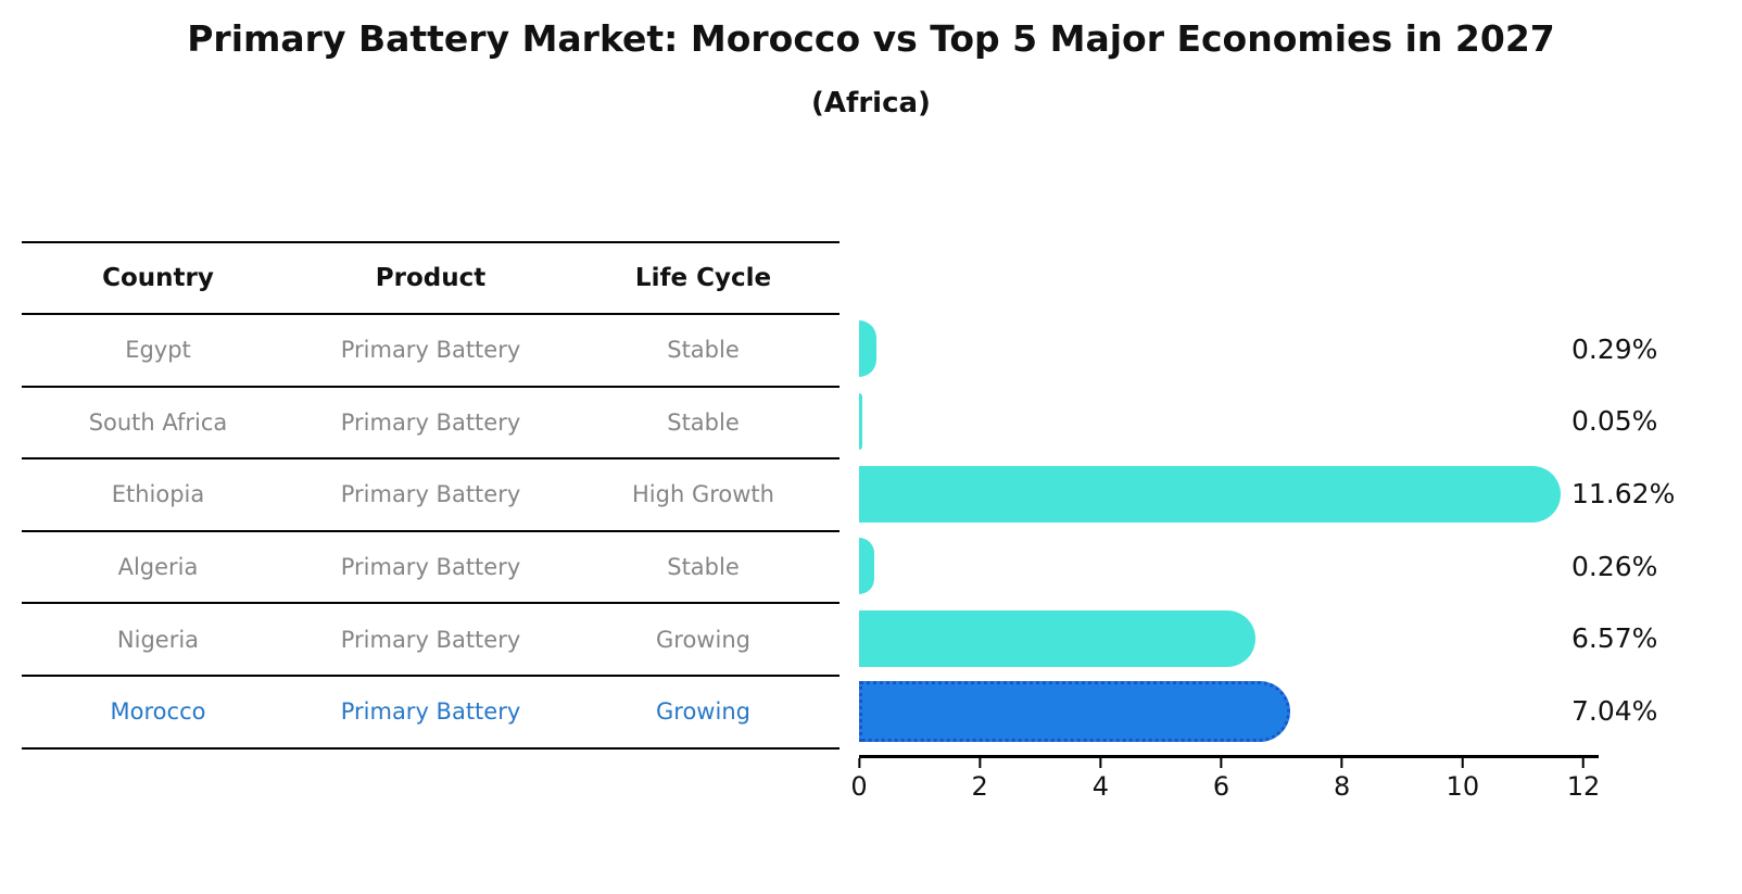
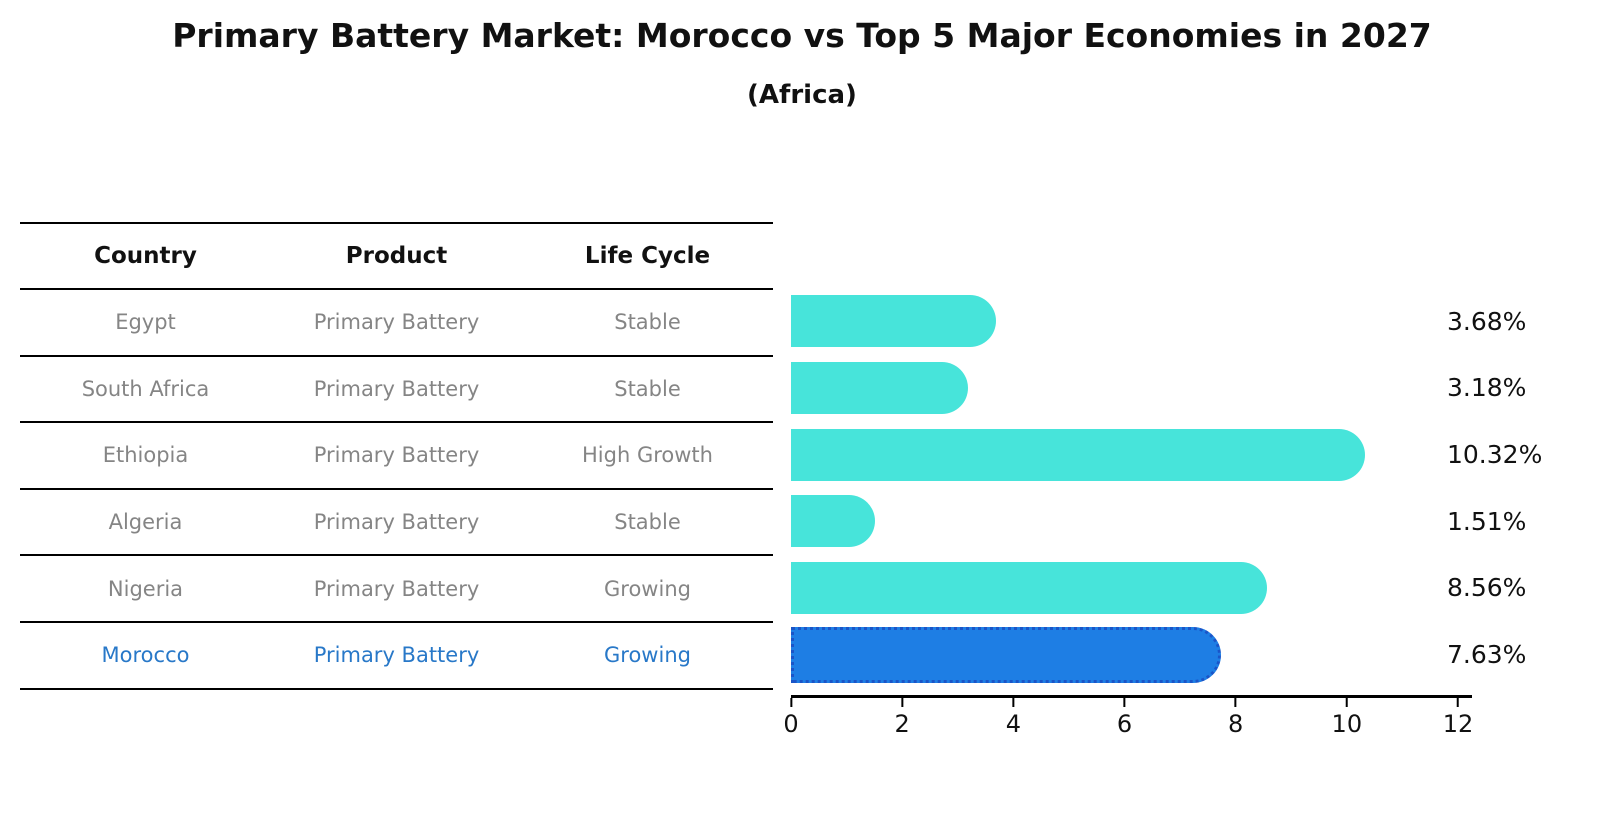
Egypt: 0.29% -> 3.68%
South Africa: 0.05% -> 3.18%
Ethiopia: 11.62% -> 10.32%
Algeria: 0.26% -> 1.51%
Nigeria: 6.57% -> 8.56%
Morocco: 7.04% -> 7.63%
